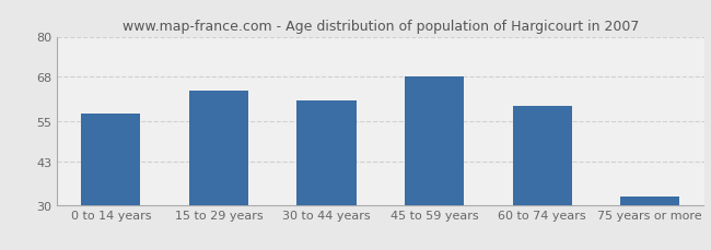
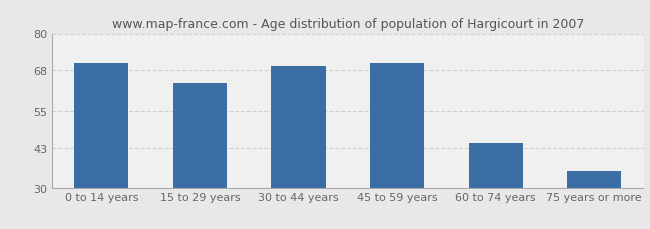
0 to 14 years: 57.0 -> 70.5
30 to 44 years: 61.0 -> 69.5
45 to 59 years: 68.0 -> 70.5
60 to 74 years: 59.5 -> 44.5
75 years or more: 32.5 -> 35.5
